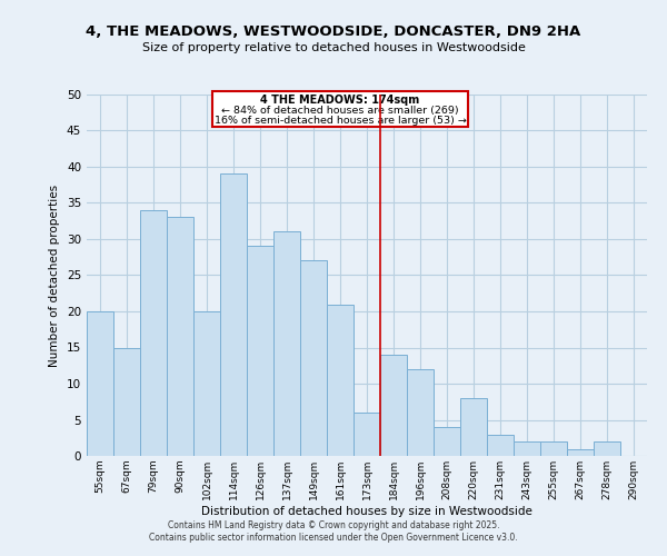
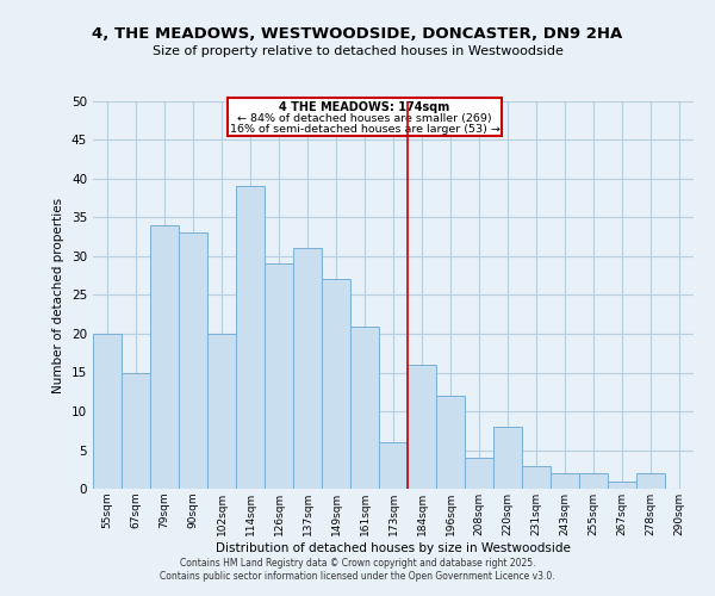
184sqm: 14 -> 16
